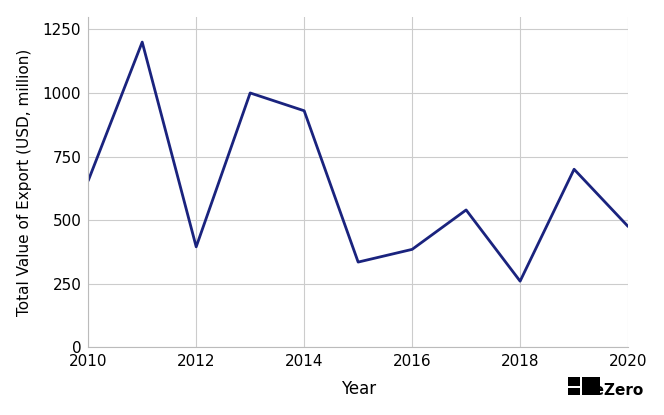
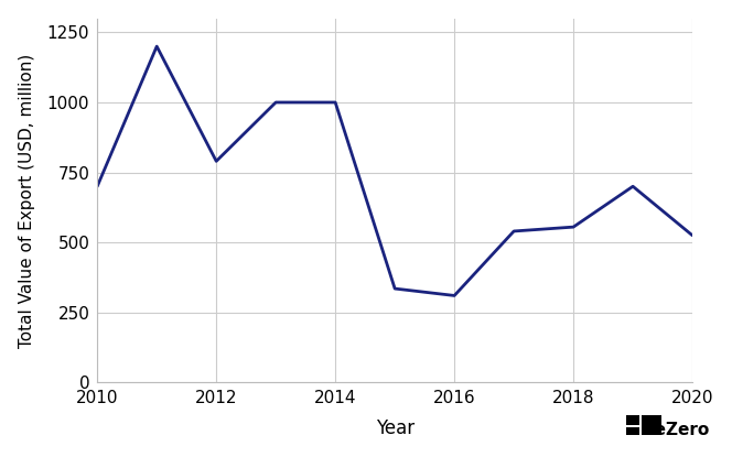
2010: 655 -> 700
2012: 395 -> 790
2014: 930 -> 1000
2016: 385 -> 310
2018: 260 -> 555
2020: 475 -> 525
